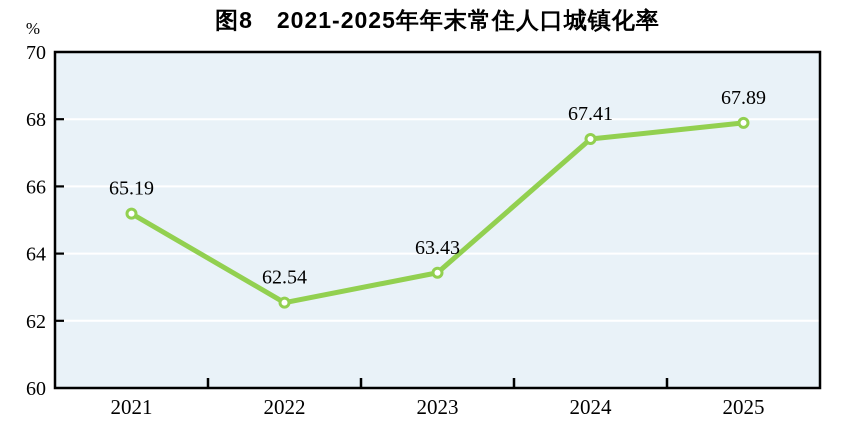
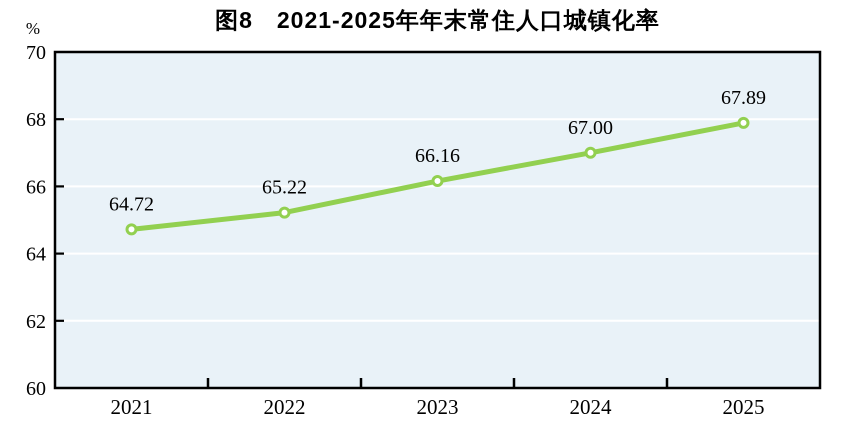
2021: 65.19 -> 64.72
2022: 62.54 -> 65.22
2023: 63.43 -> 66.16
2024: 67.41 -> 67.00
